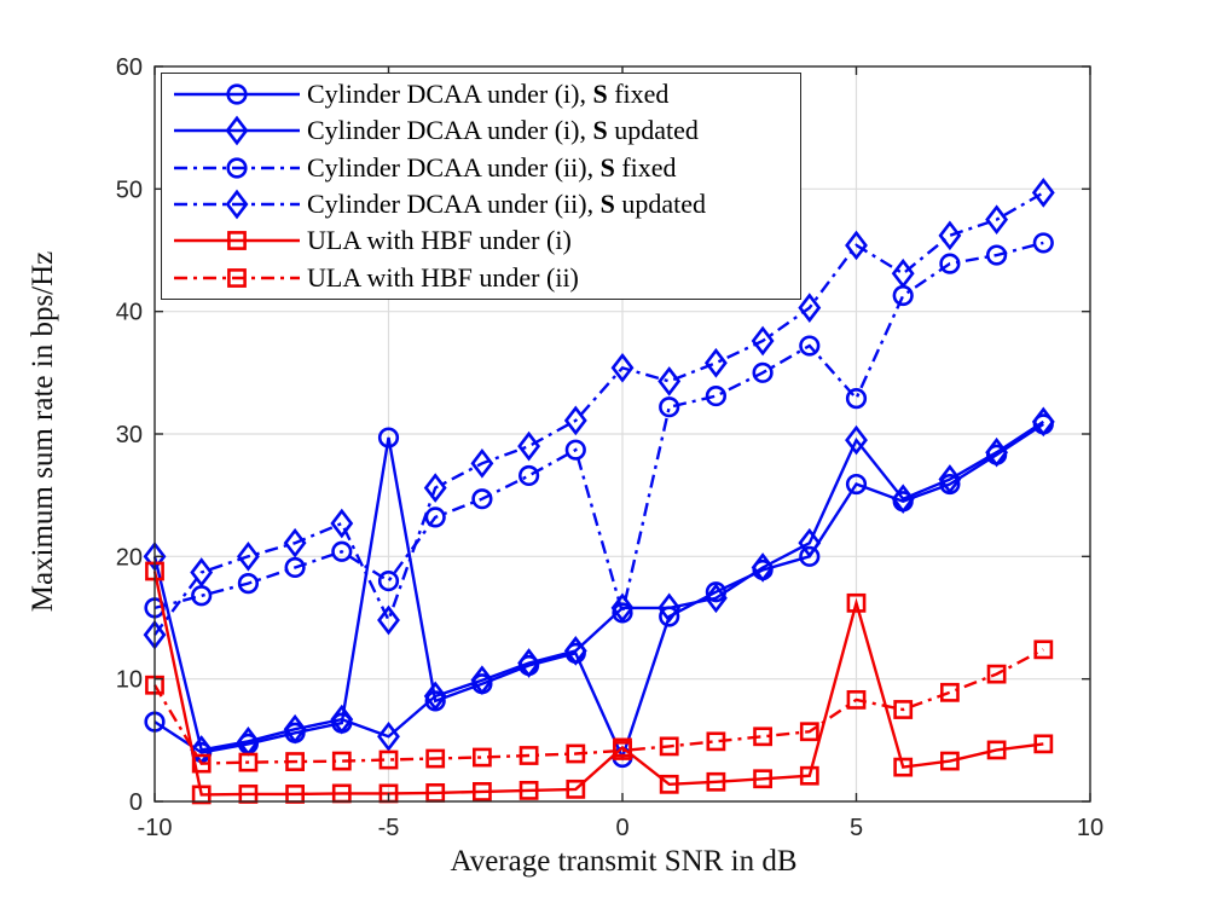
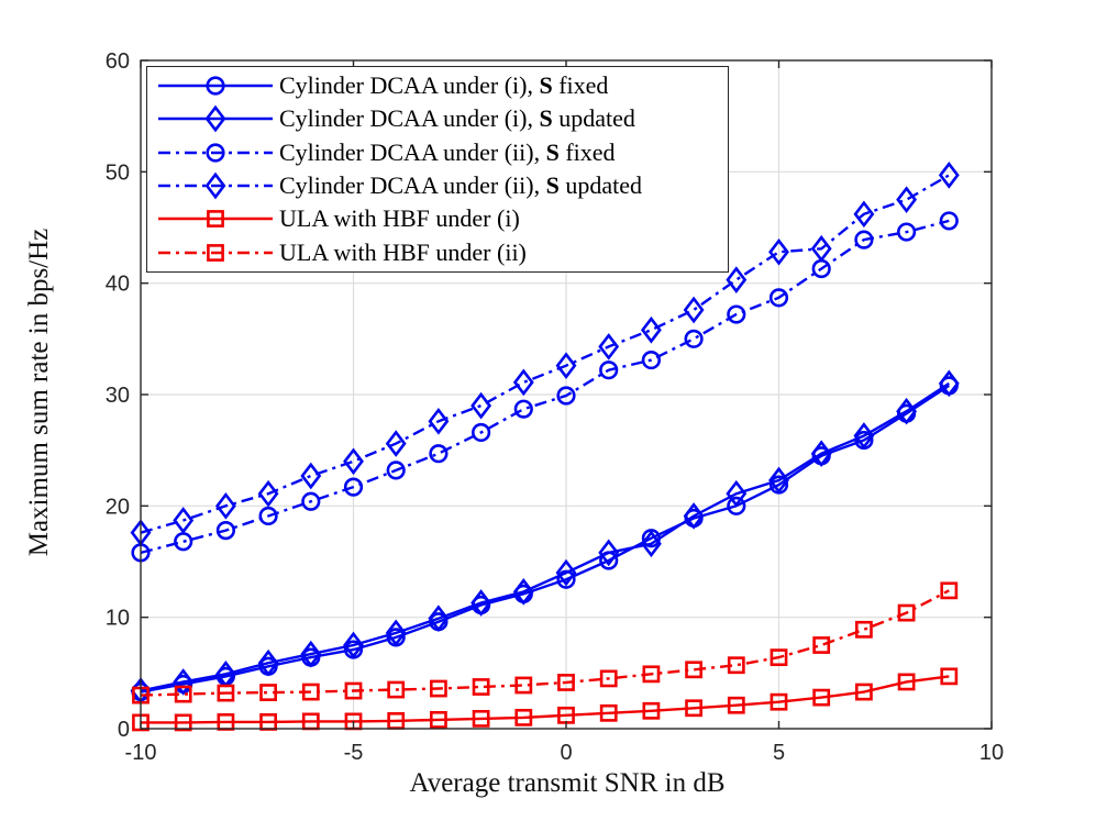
Cylinder DCAA under (i), S fixed/-10: 6.5 -> 3.3
Cylinder DCAA under (i), S updated/-10: 20.0 -> 3.4
Cylinder DCAA under (ii), S updated/-10: 13.6 -> 17.6
ULA with HBF under (i)/-10: 18.8 -> 0.6
ULA with HBF under (ii)/-10: 9.5 -> 3.0
Cylinder DCAA under (i), S fixed/-5: 29.7 -> 7.1
Cylinder DCAA under (i), S updated/-5: 5.3 -> 7.5
Cylinder DCAA under (ii), S fixed/-5: 18.0 -> 21.7
Cylinder DCAA under (ii), S updated/-5: 14.8 -> 24.0
Cylinder DCAA under (i), S fixed/0: 3.6 -> 13.4
Cylinder DCAA under (i), S updated/0: 15.8 -> 14.0
Cylinder DCAA under (ii), S fixed/0: 15.4 -> 29.9
Cylinder DCAA under (ii), S updated/0: 35.4 -> 32.6
ULA with HBF under (i)/0: 4.4 -> 1.2
Cylinder DCAA under (i), S fixed/5: 25.9 -> 21.9
Cylinder DCAA under (i), S updated/5: 29.5 -> 22.3
Cylinder DCAA under (ii), S fixed/5: 32.9 -> 38.7
Cylinder DCAA under (ii), S updated/5: 45.4 -> 42.8
ULA with HBF under (i)/5: 16.2 -> 2.4
ULA with HBF under (ii)/5: 8.3 -> 6.4
